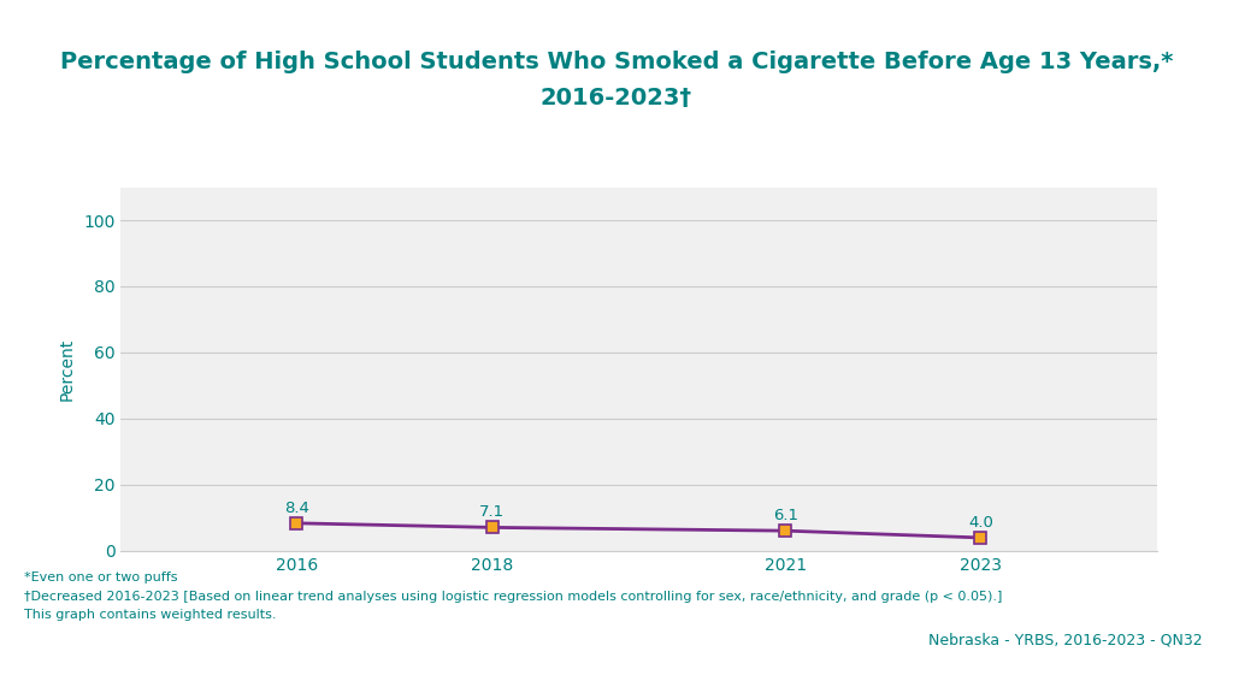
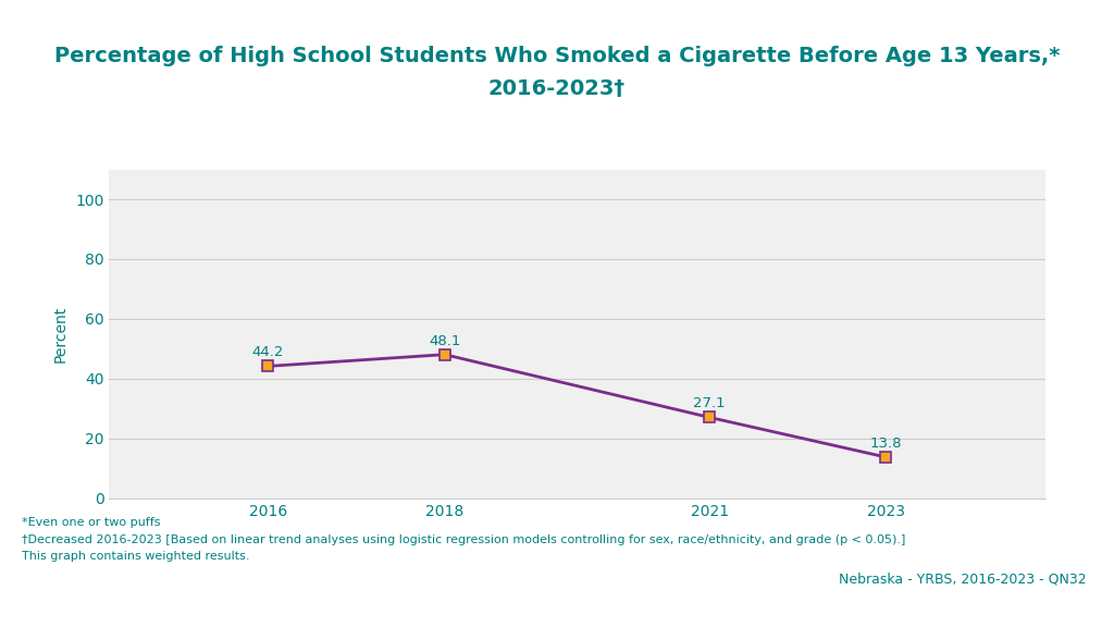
2016: 8.4 -> 44.2
2018: 7.1 -> 48.1
2021: 6.1 -> 27.1
2023: 4.0 -> 13.8
